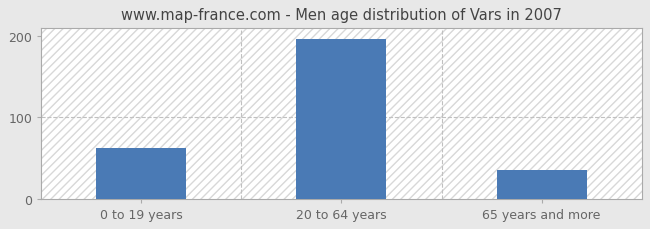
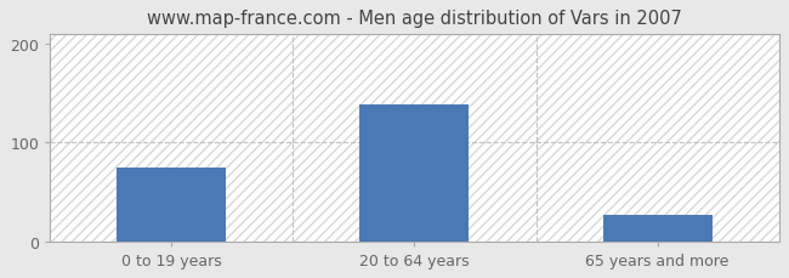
0 to 19 years: 62 -> 74
20 to 64 years: 196 -> 138
65 years and more: 35 -> 26
